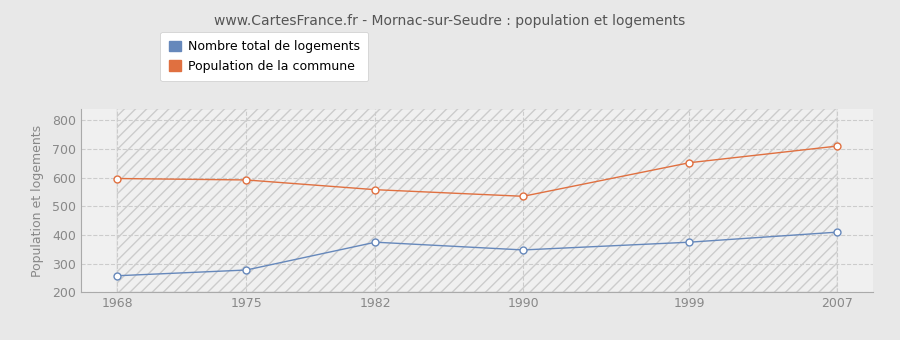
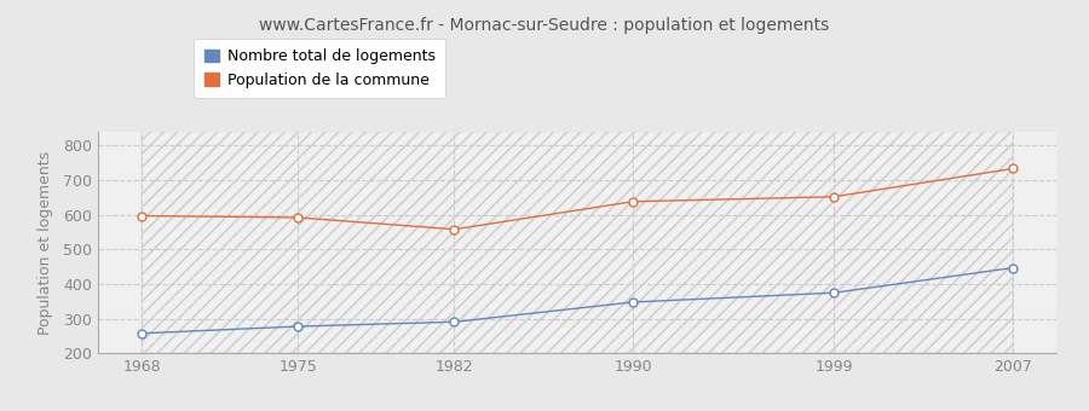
Nombre total de logements/1982: 375 -> 291
Population de la commune/1990: 535 -> 638
Nombre total de logements/2007: 410 -> 447
Population de la commune/2007: 710 -> 733
